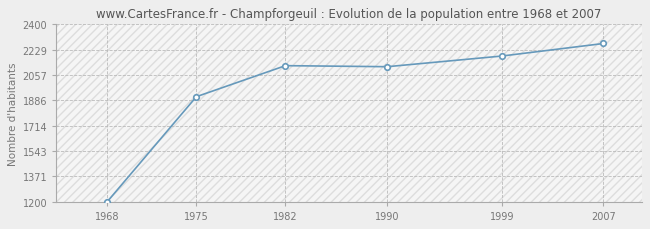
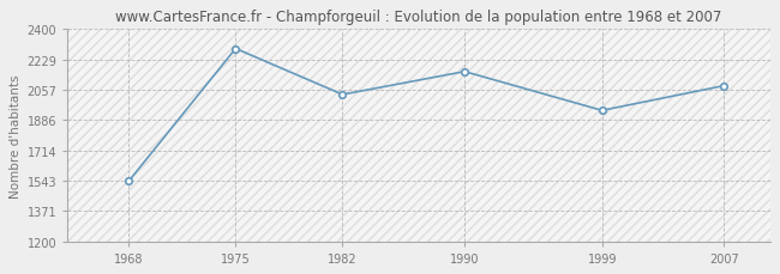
1968: 1200 -> 1540
1975: 1910 -> 2290
1982: 2120 -> 2030
1990: 2110 -> 2160
1999: 2180 -> 1940
2007: 2270 -> 2080
